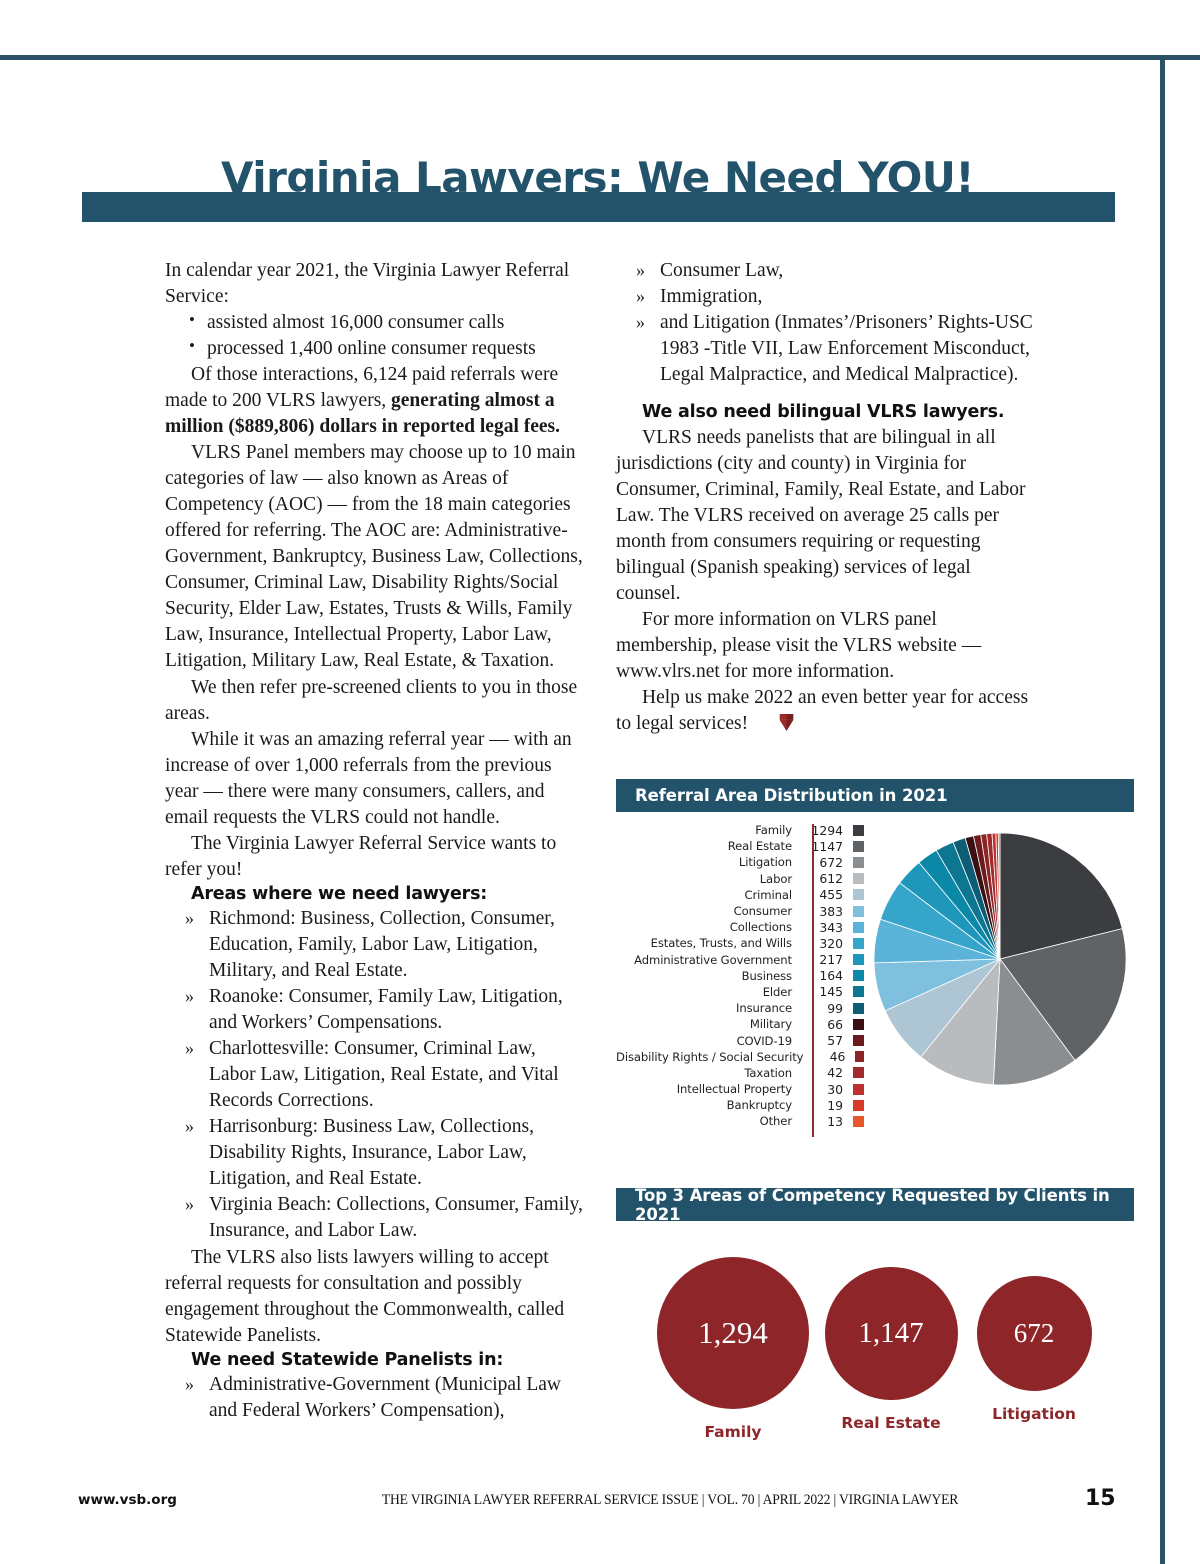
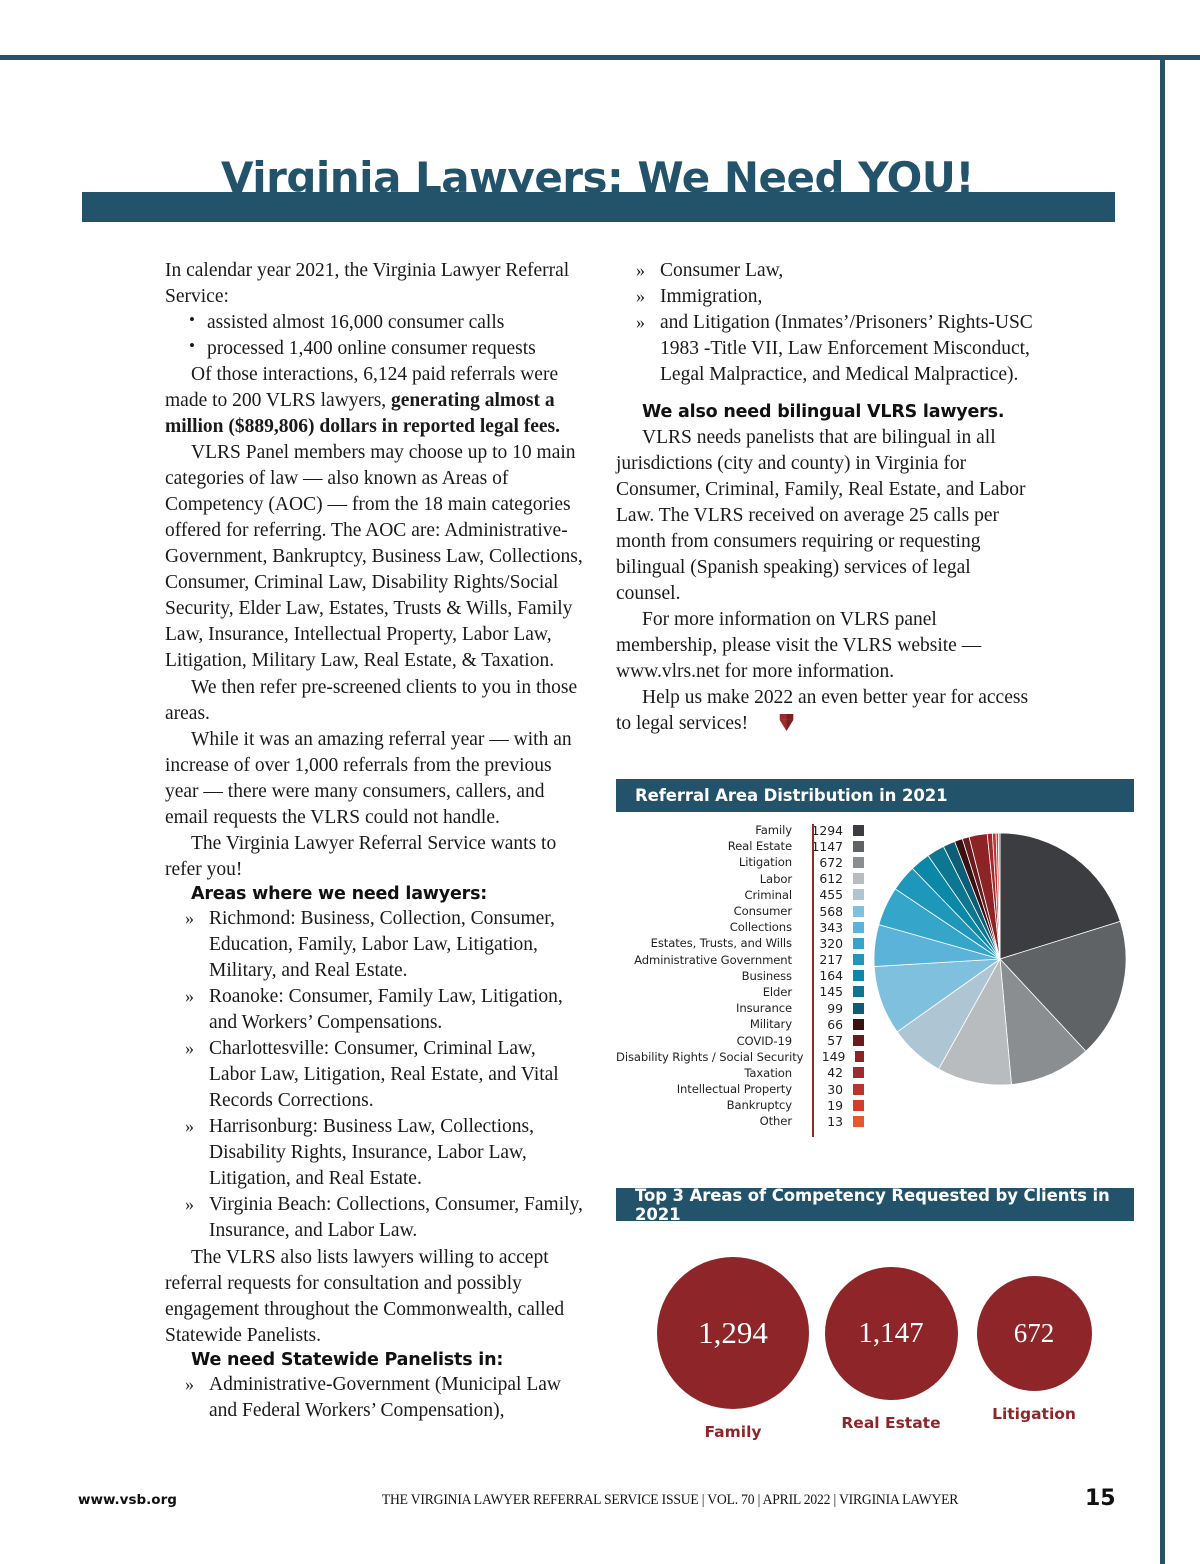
Referral Area Distribution in 2021/Consumer: 383 -> 568
Referral Area Distribution in 2021/Disability Rights / Social Security: 46 -> 149
